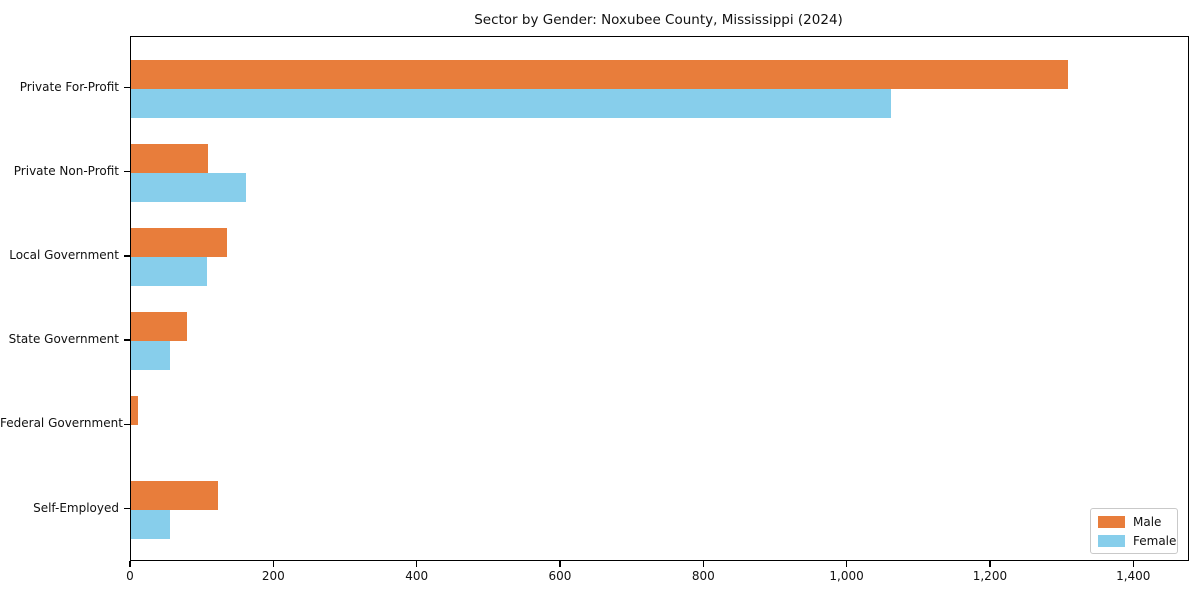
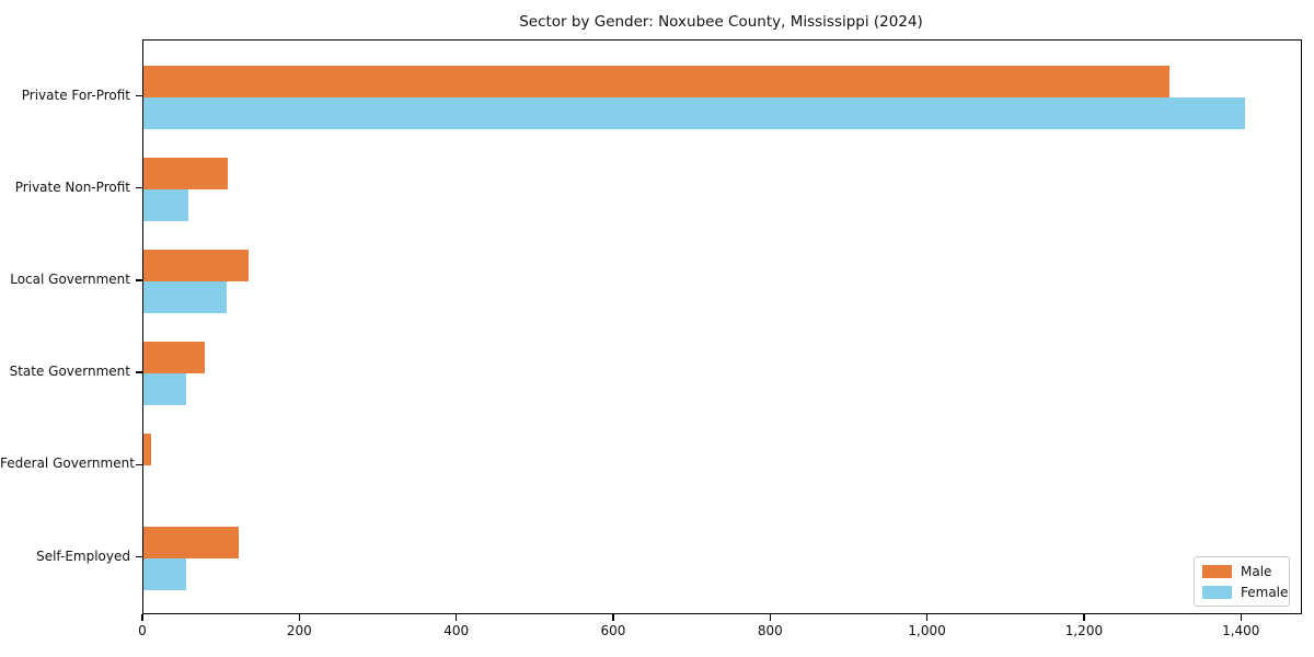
Female/Private For-Profit: 1060 -> 1400
Female/Private Non-Profit: 160 -> 60
